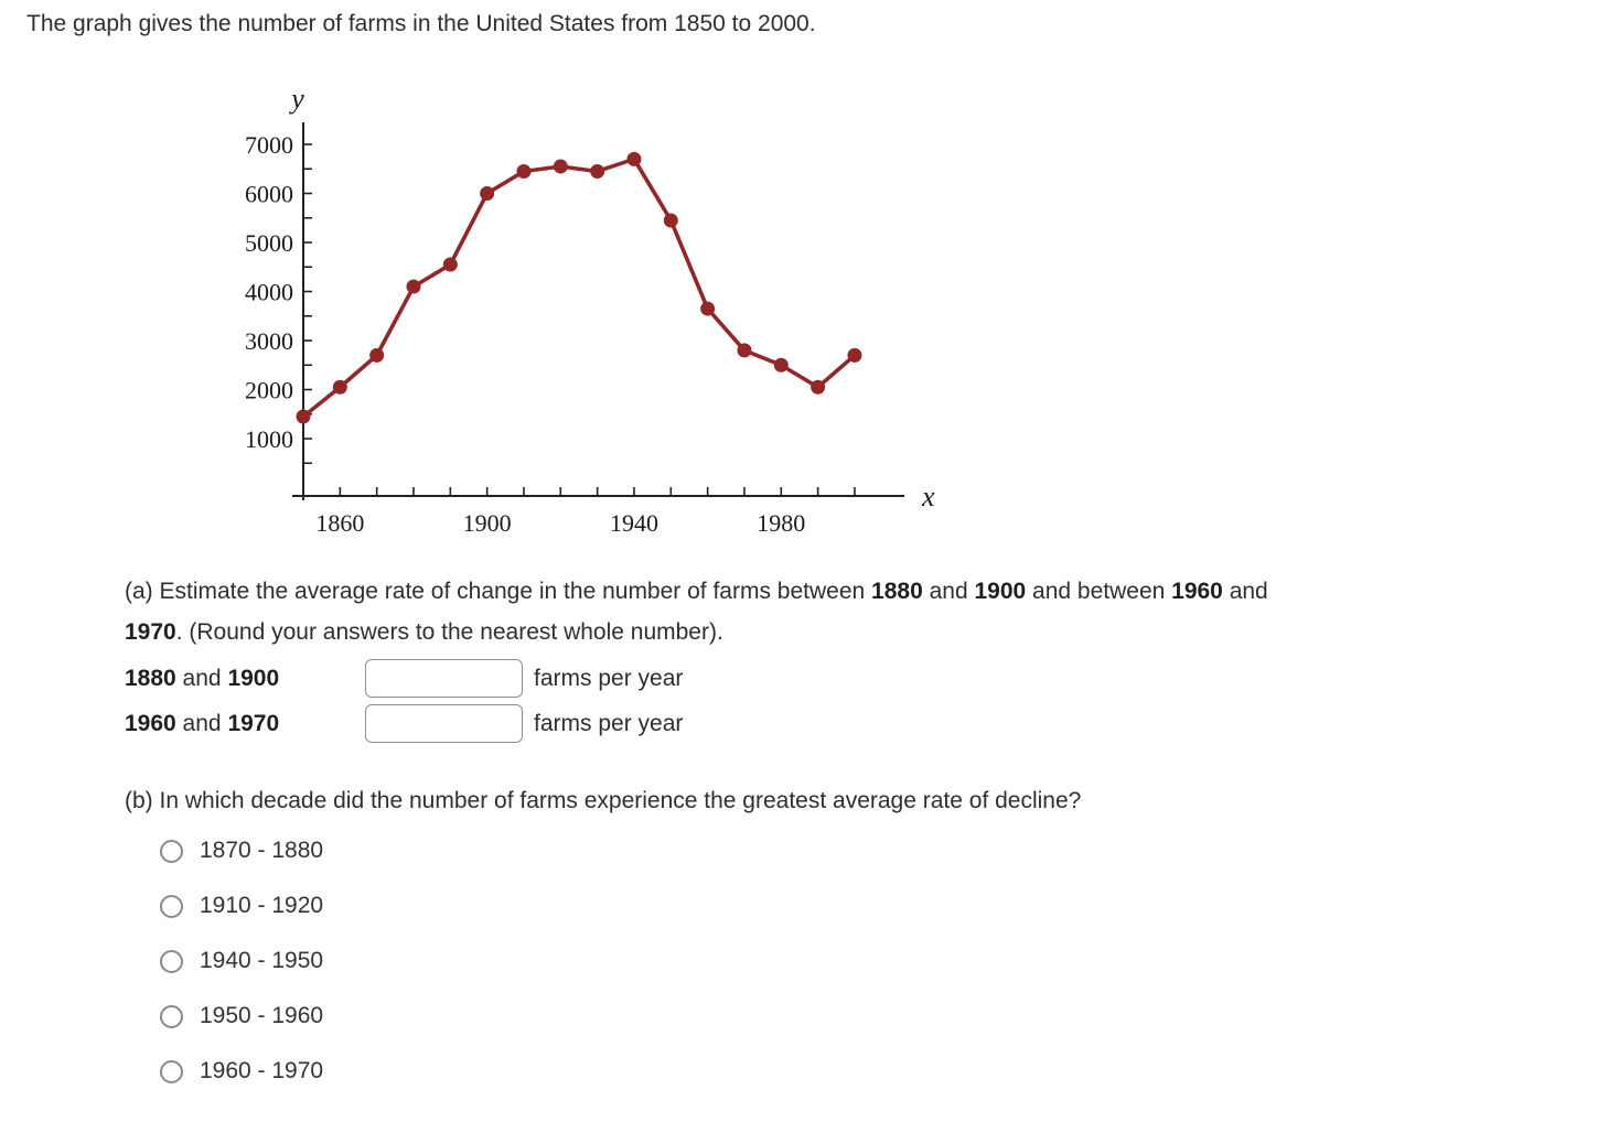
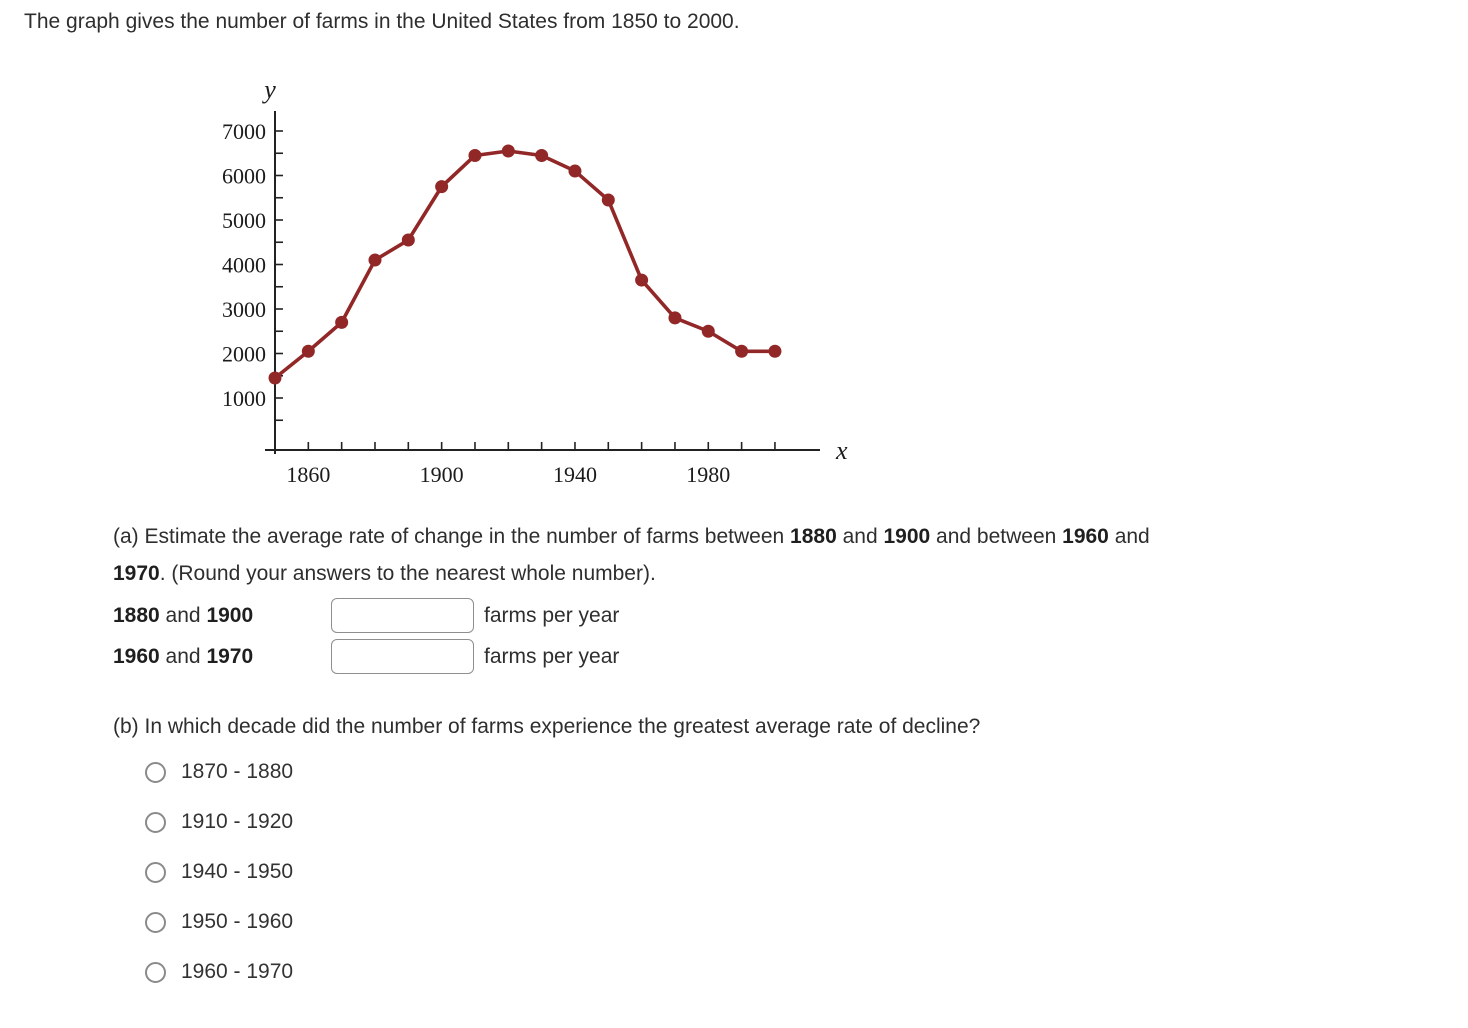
1900: 6000 -> 5800
1940: 6700 -> 6100
2000: 2700 -> 2000
